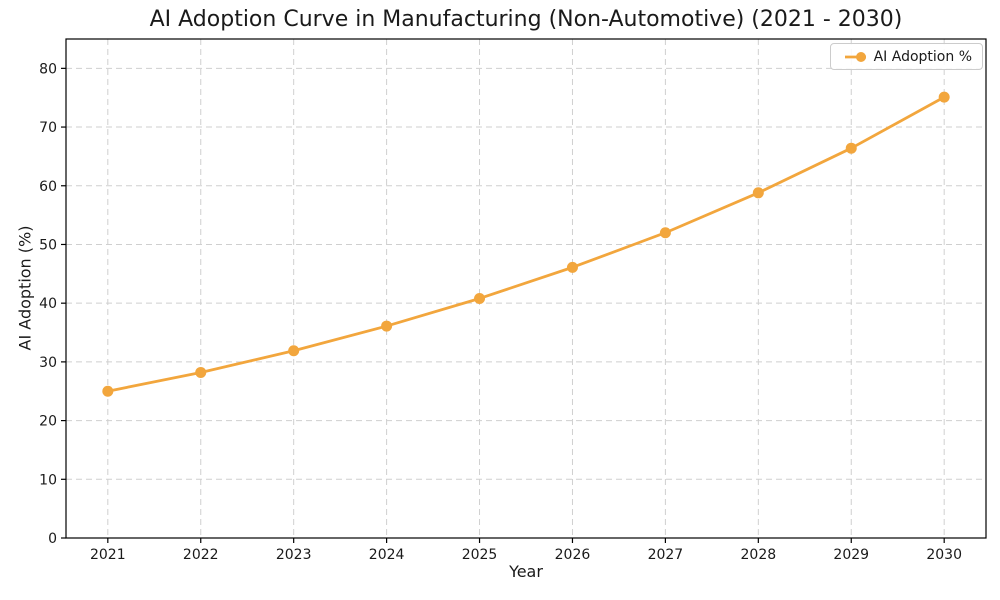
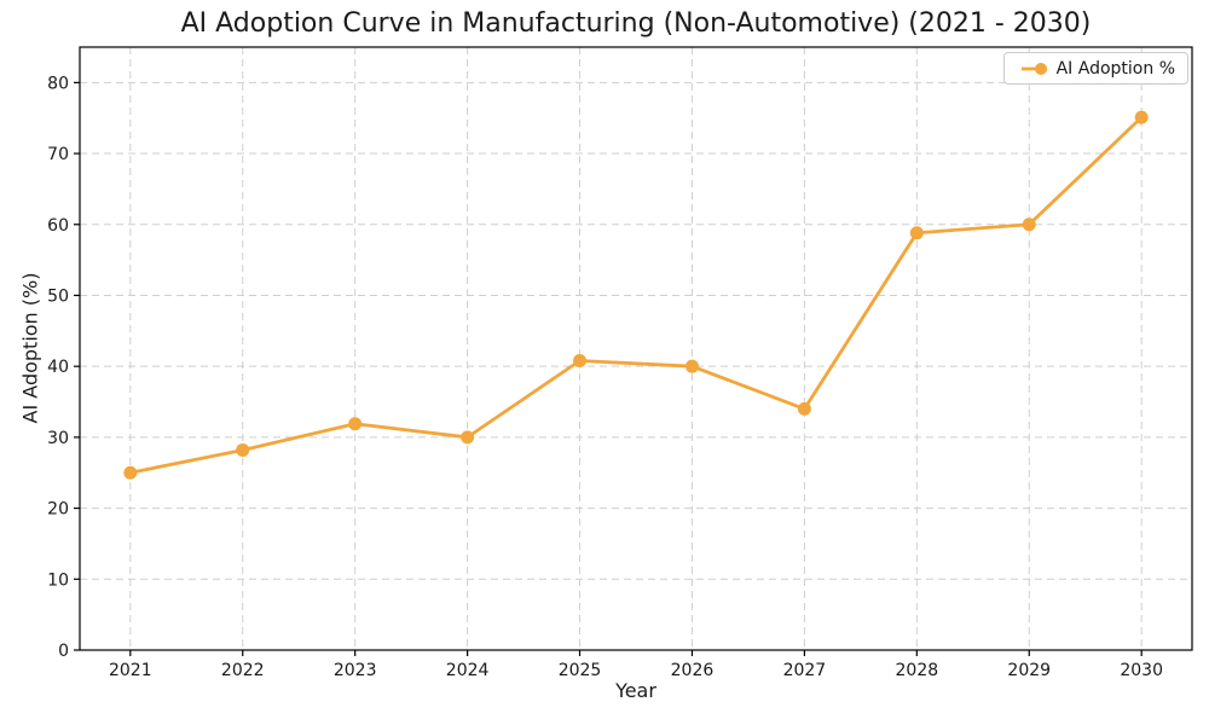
2024: 36 -> 30
2026: 46 -> 40
2027: 52 -> 34
2029: 66 -> 60
